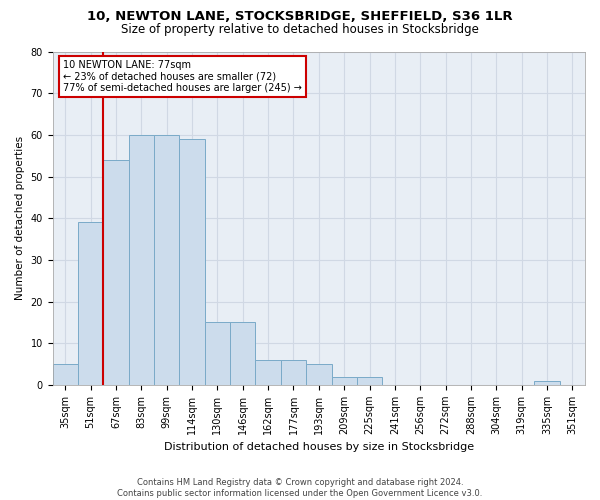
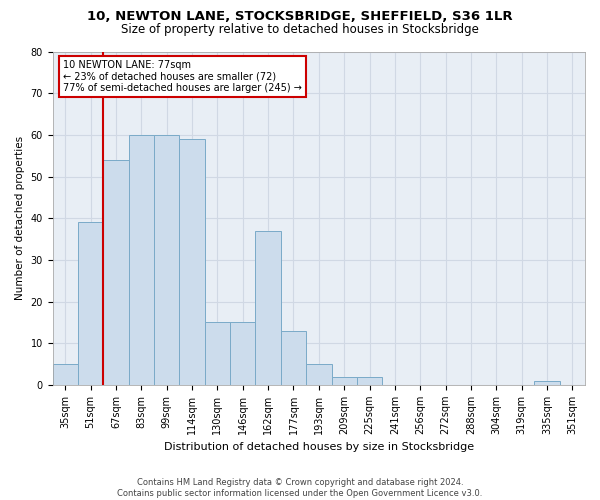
162sqm: 6 -> 37
177sqm: 6 -> 13
